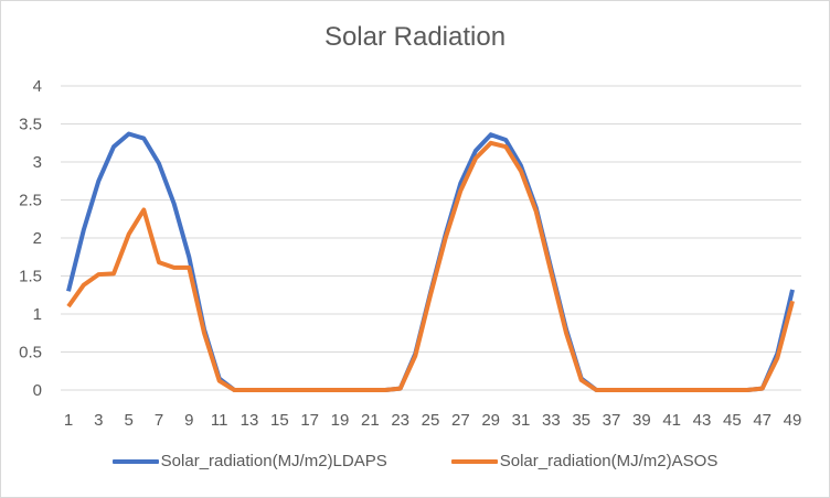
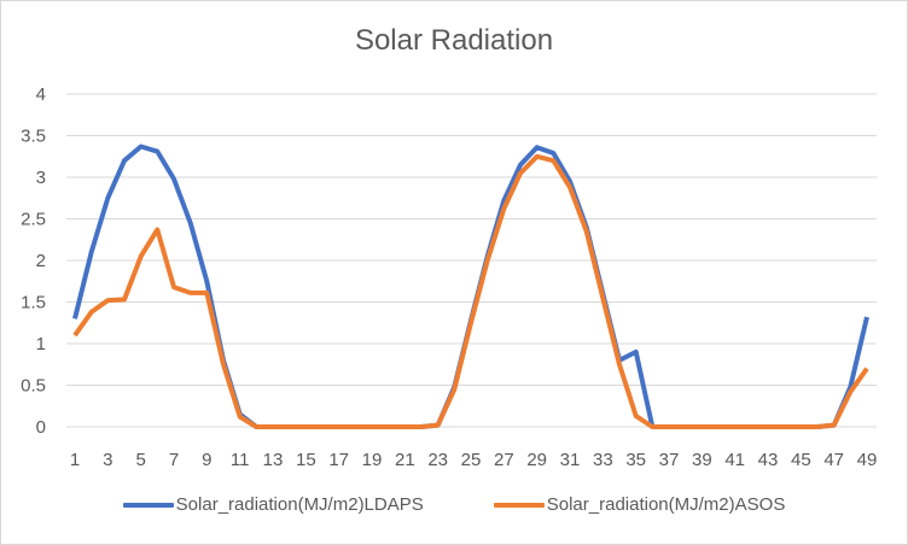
Solar_radiation(MJ/m2)LDAPS/35: 0.1 -> 0.9
Solar_radiation(MJ/m2)ASOS/49: 1.2 -> 0.7
